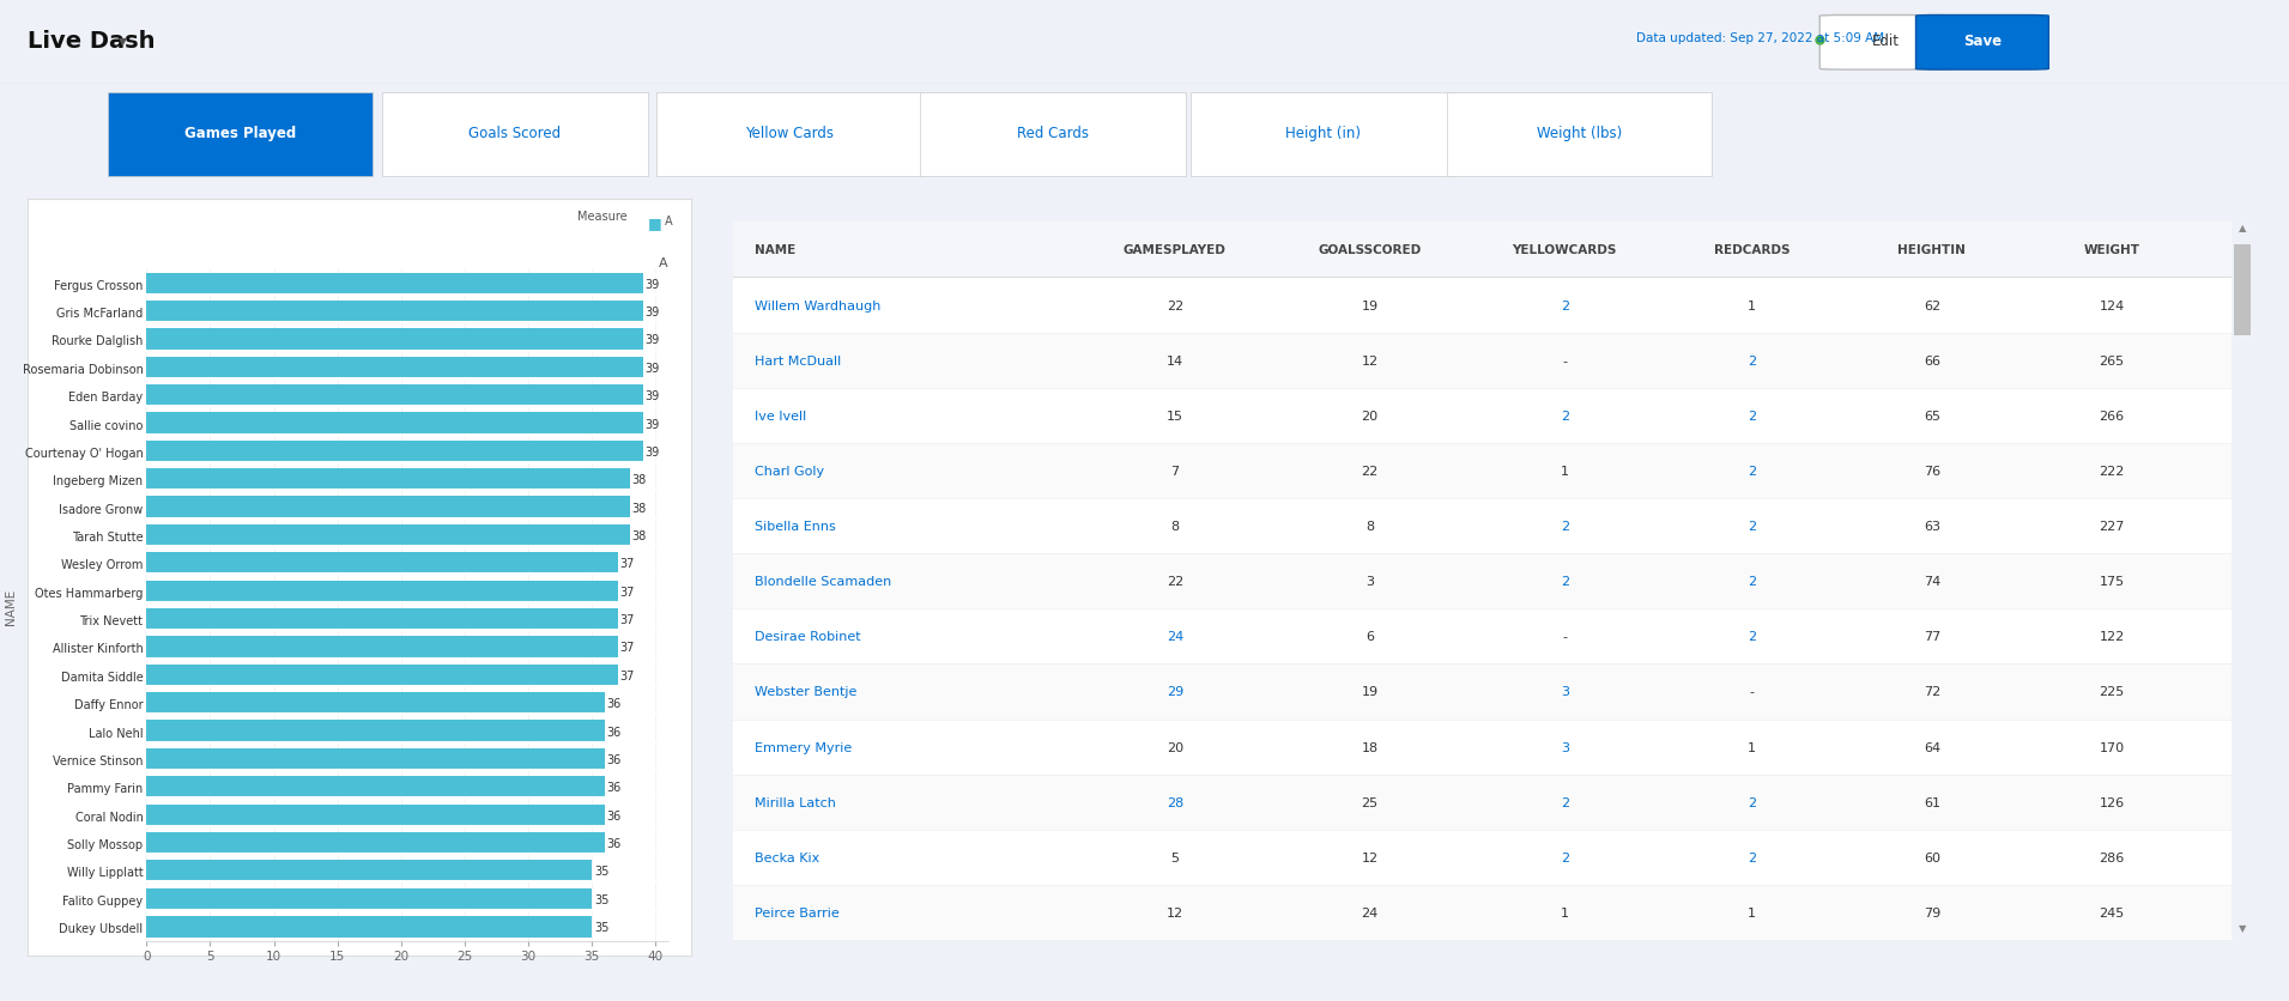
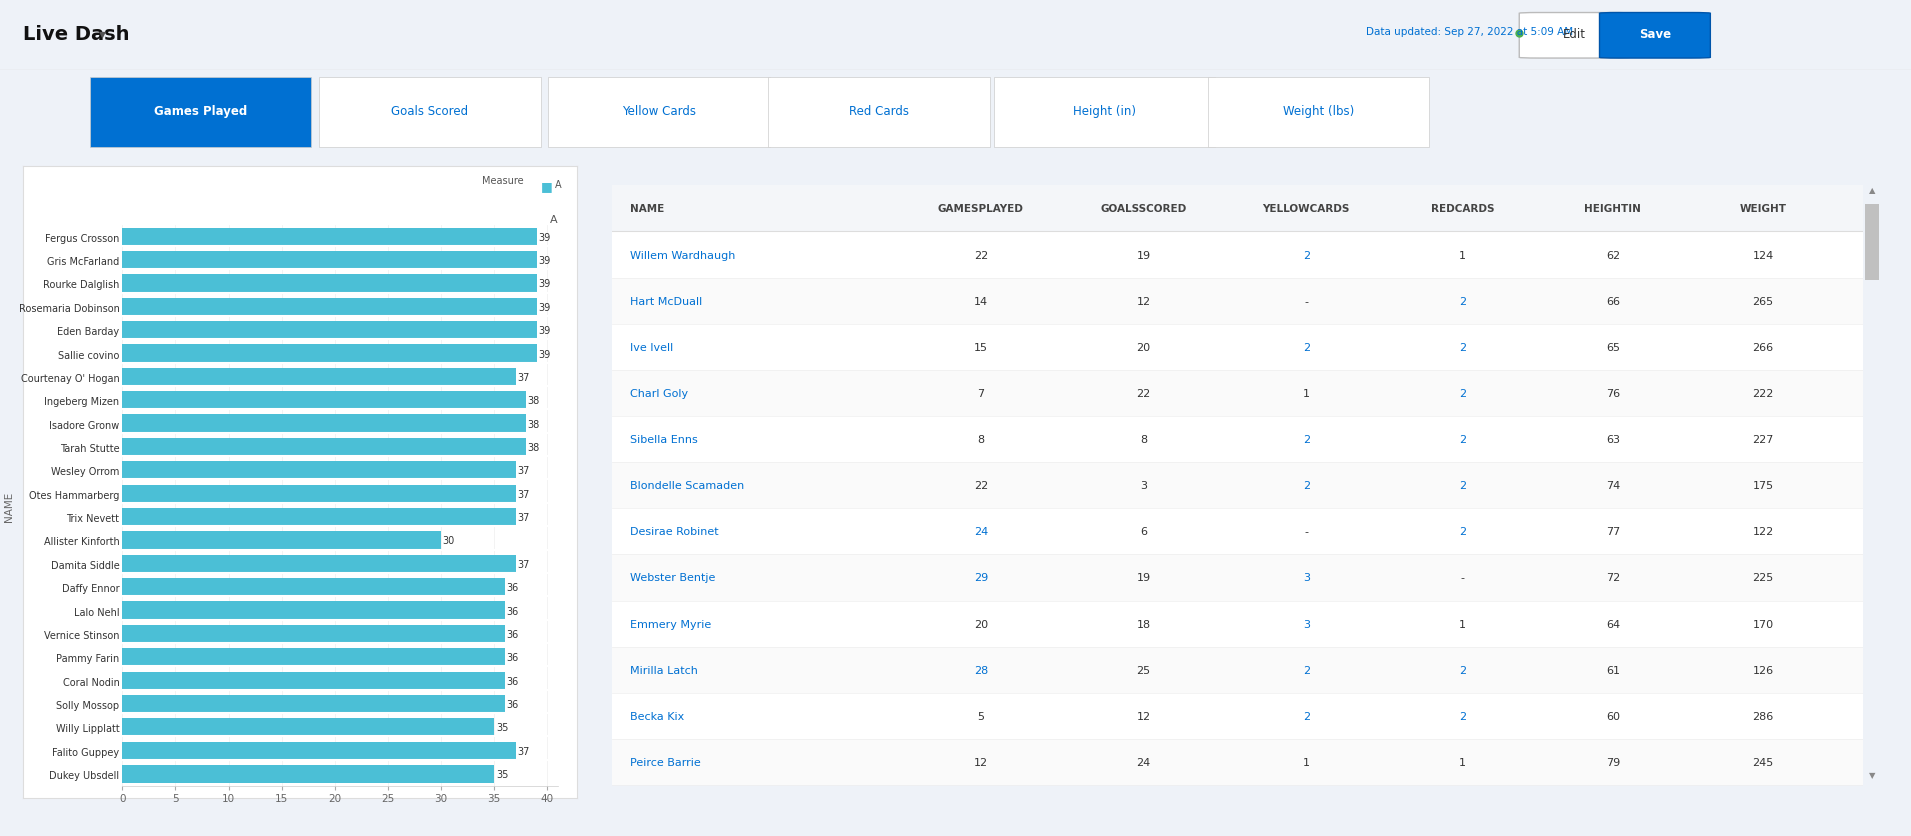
Courtenay O' Hogan: 39 -> 37
Allister Kinforth: 37 -> 30
Falito Guppey: 35 -> 37
